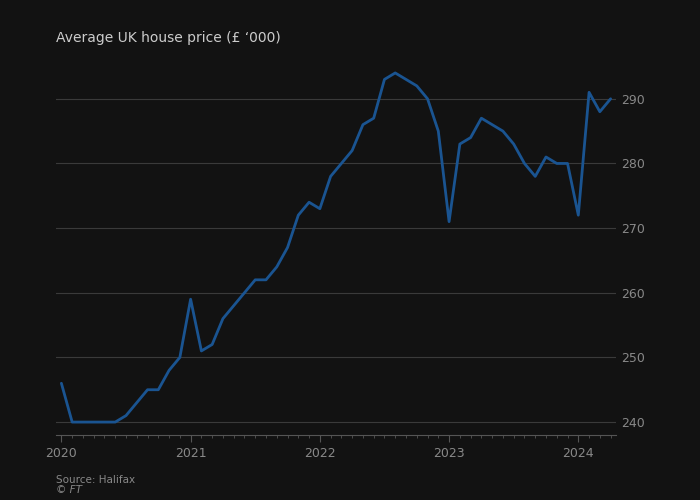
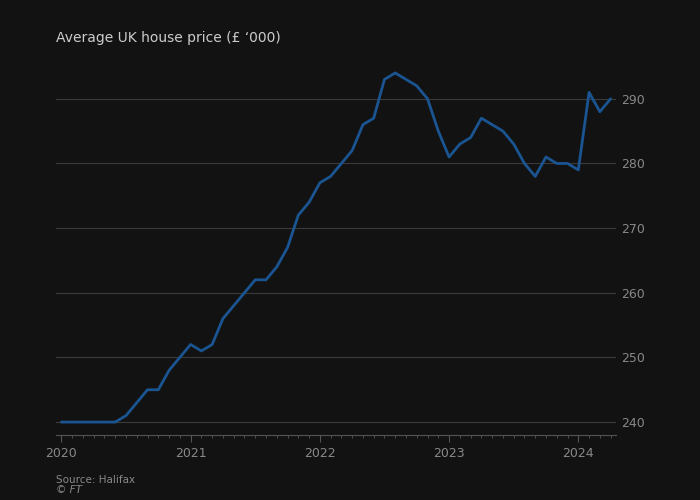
2020: 246 -> 240
2021: 259 -> 252
2022: 273 -> 277
2023: 271 -> 281
2024: 272 -> 279
